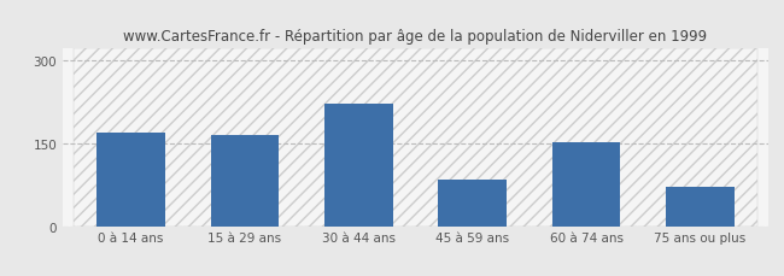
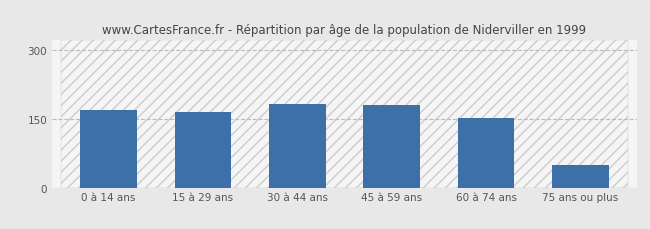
30 à 44 ans: 220 -> 181
45 à 59 ans: 85 -> 179
75 ans ou plus: 70 -> 50
